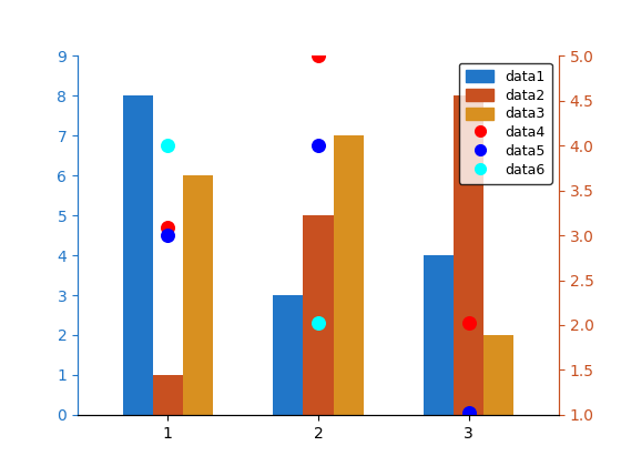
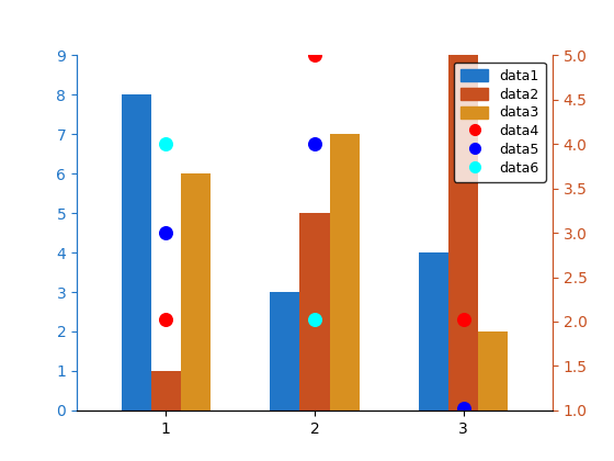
data4/1: 4.7 -> 2.3
data2/3: 8 -> 9
